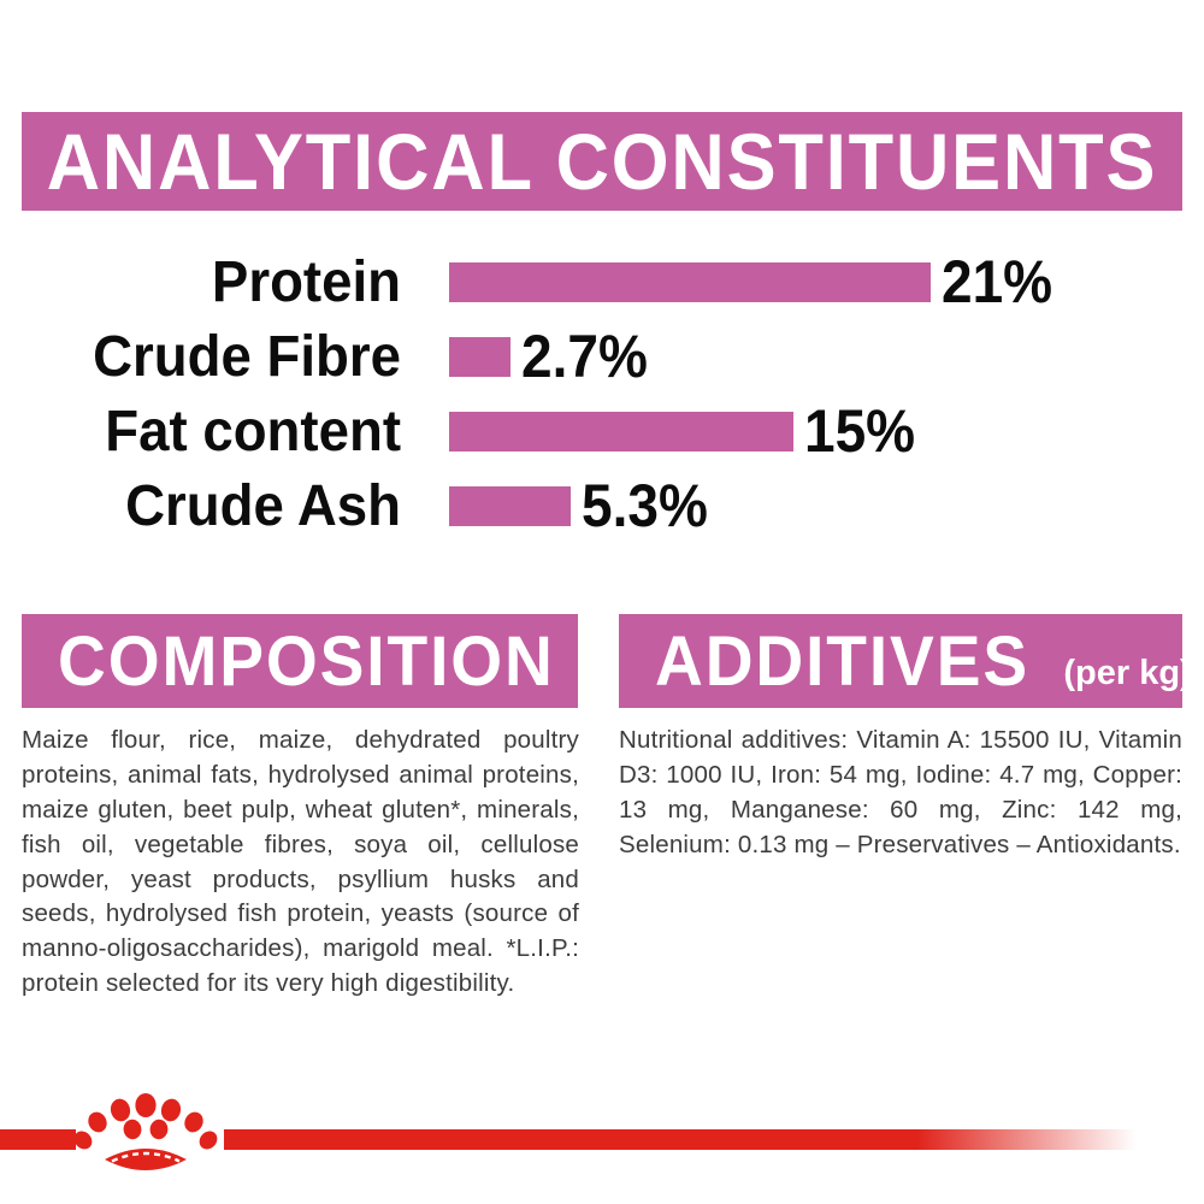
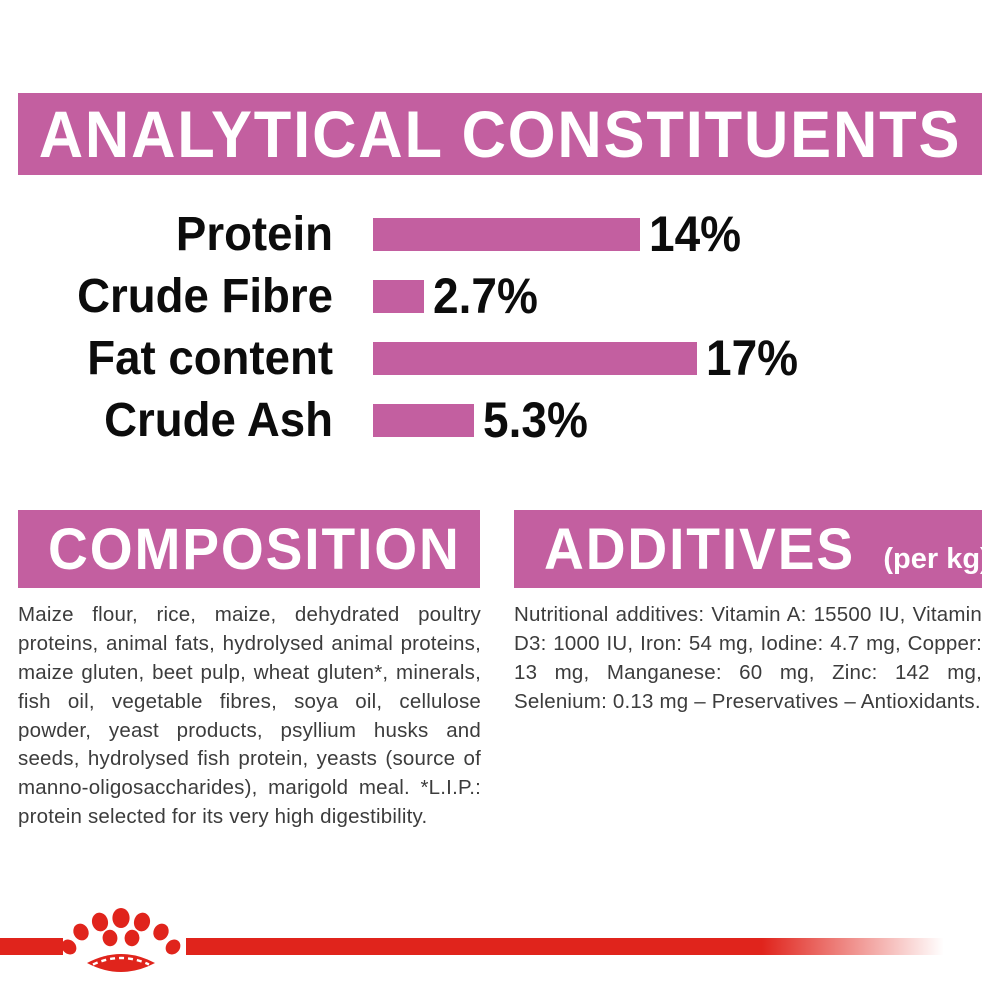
Protein: 21% -> 14%
Fat content: 15% -> 17%
